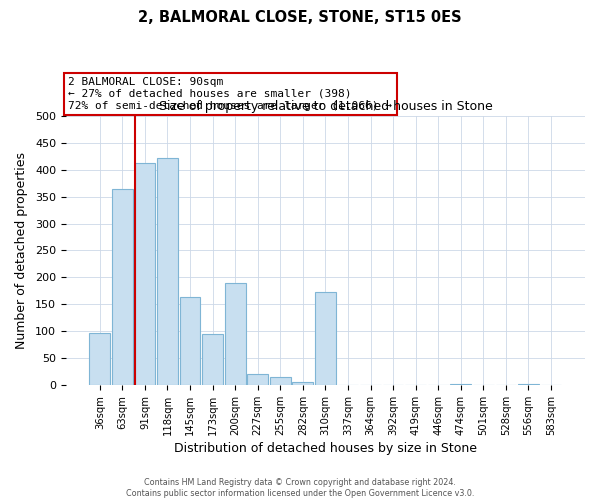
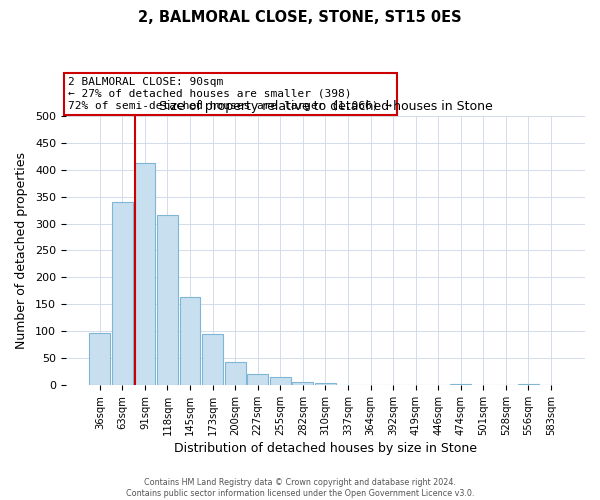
63sqm: 364 -> 340
118sqm: 422 -> 315
200sqm: 190 -> 42
310sqm: 172 -> 3
